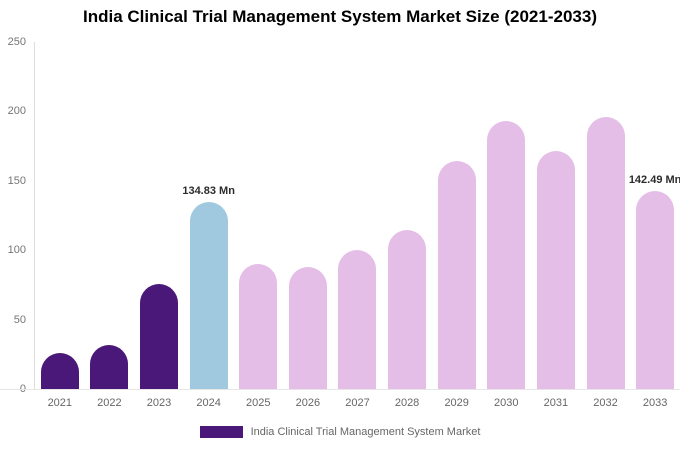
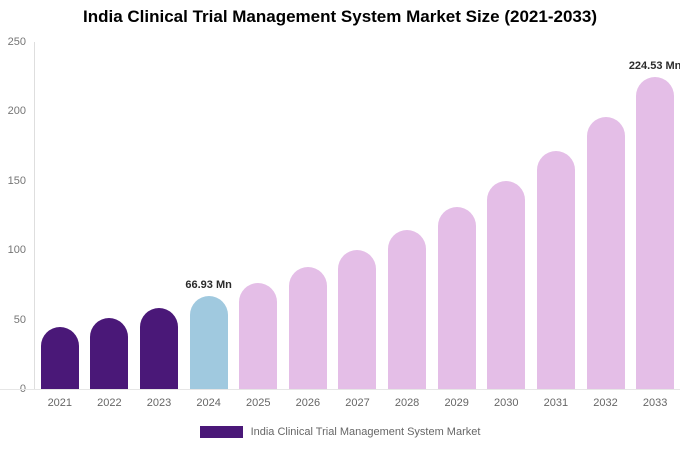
2021: 26 -> 45
2022: 32 -> 51
2023: 76 -> 58
2024: 134.83 -> 66.93
2025: 90 -> 77
2029: 164 -> 131
2030: 193 -> 150
2033: 142.49 -> 224.53
